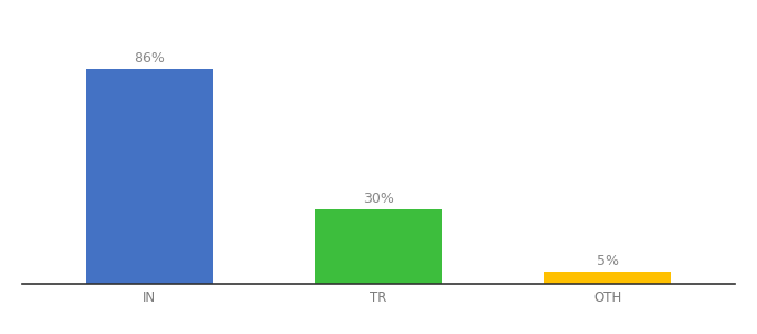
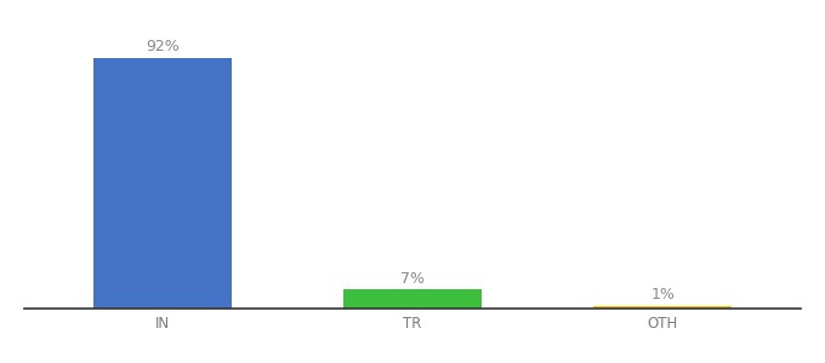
IN: 86% -> 92%
TR: 30% -> 7%
OTH: 5% -> 1%
